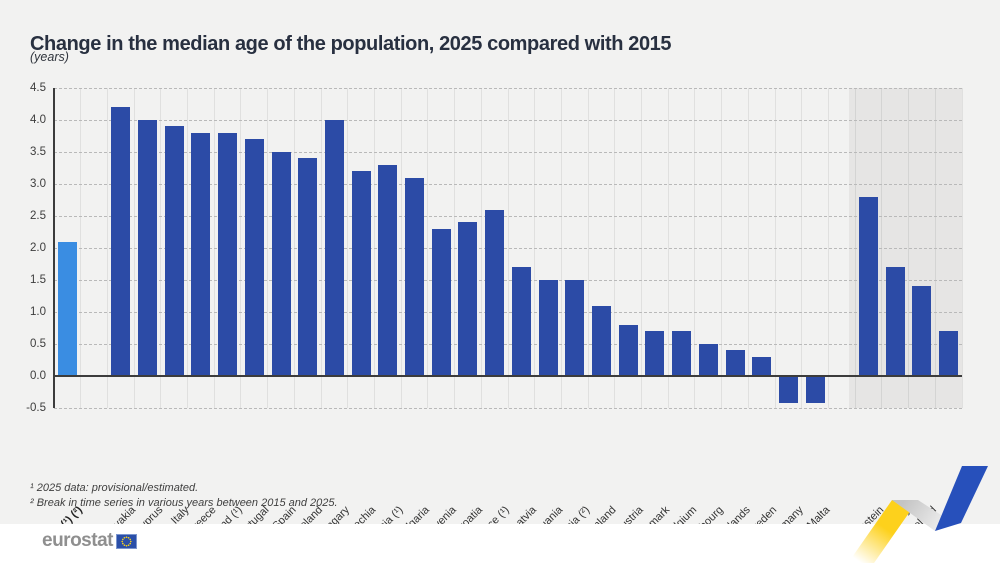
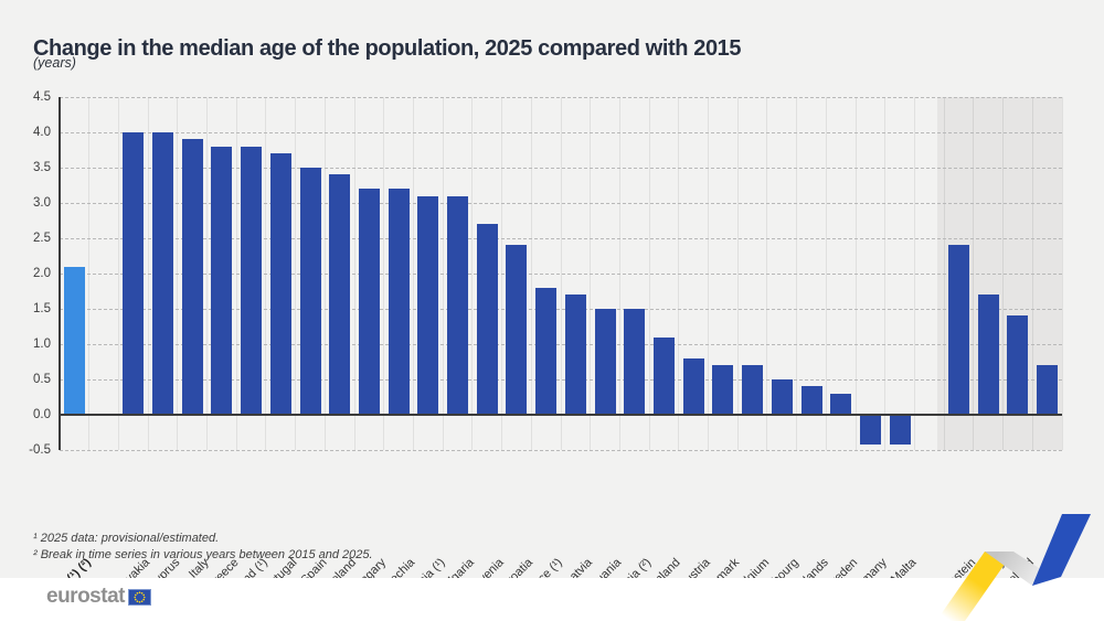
Slovakia: 4.2 -> 4.0
Hungary: 4.0 -> 3.2
Romania (¹): 3.3 -> 3.1
Slovenia: 2.3 -> 2.7
France (¹): 2.6 -> 1.8
Liechtenstein: 2.8 -> 2.4
